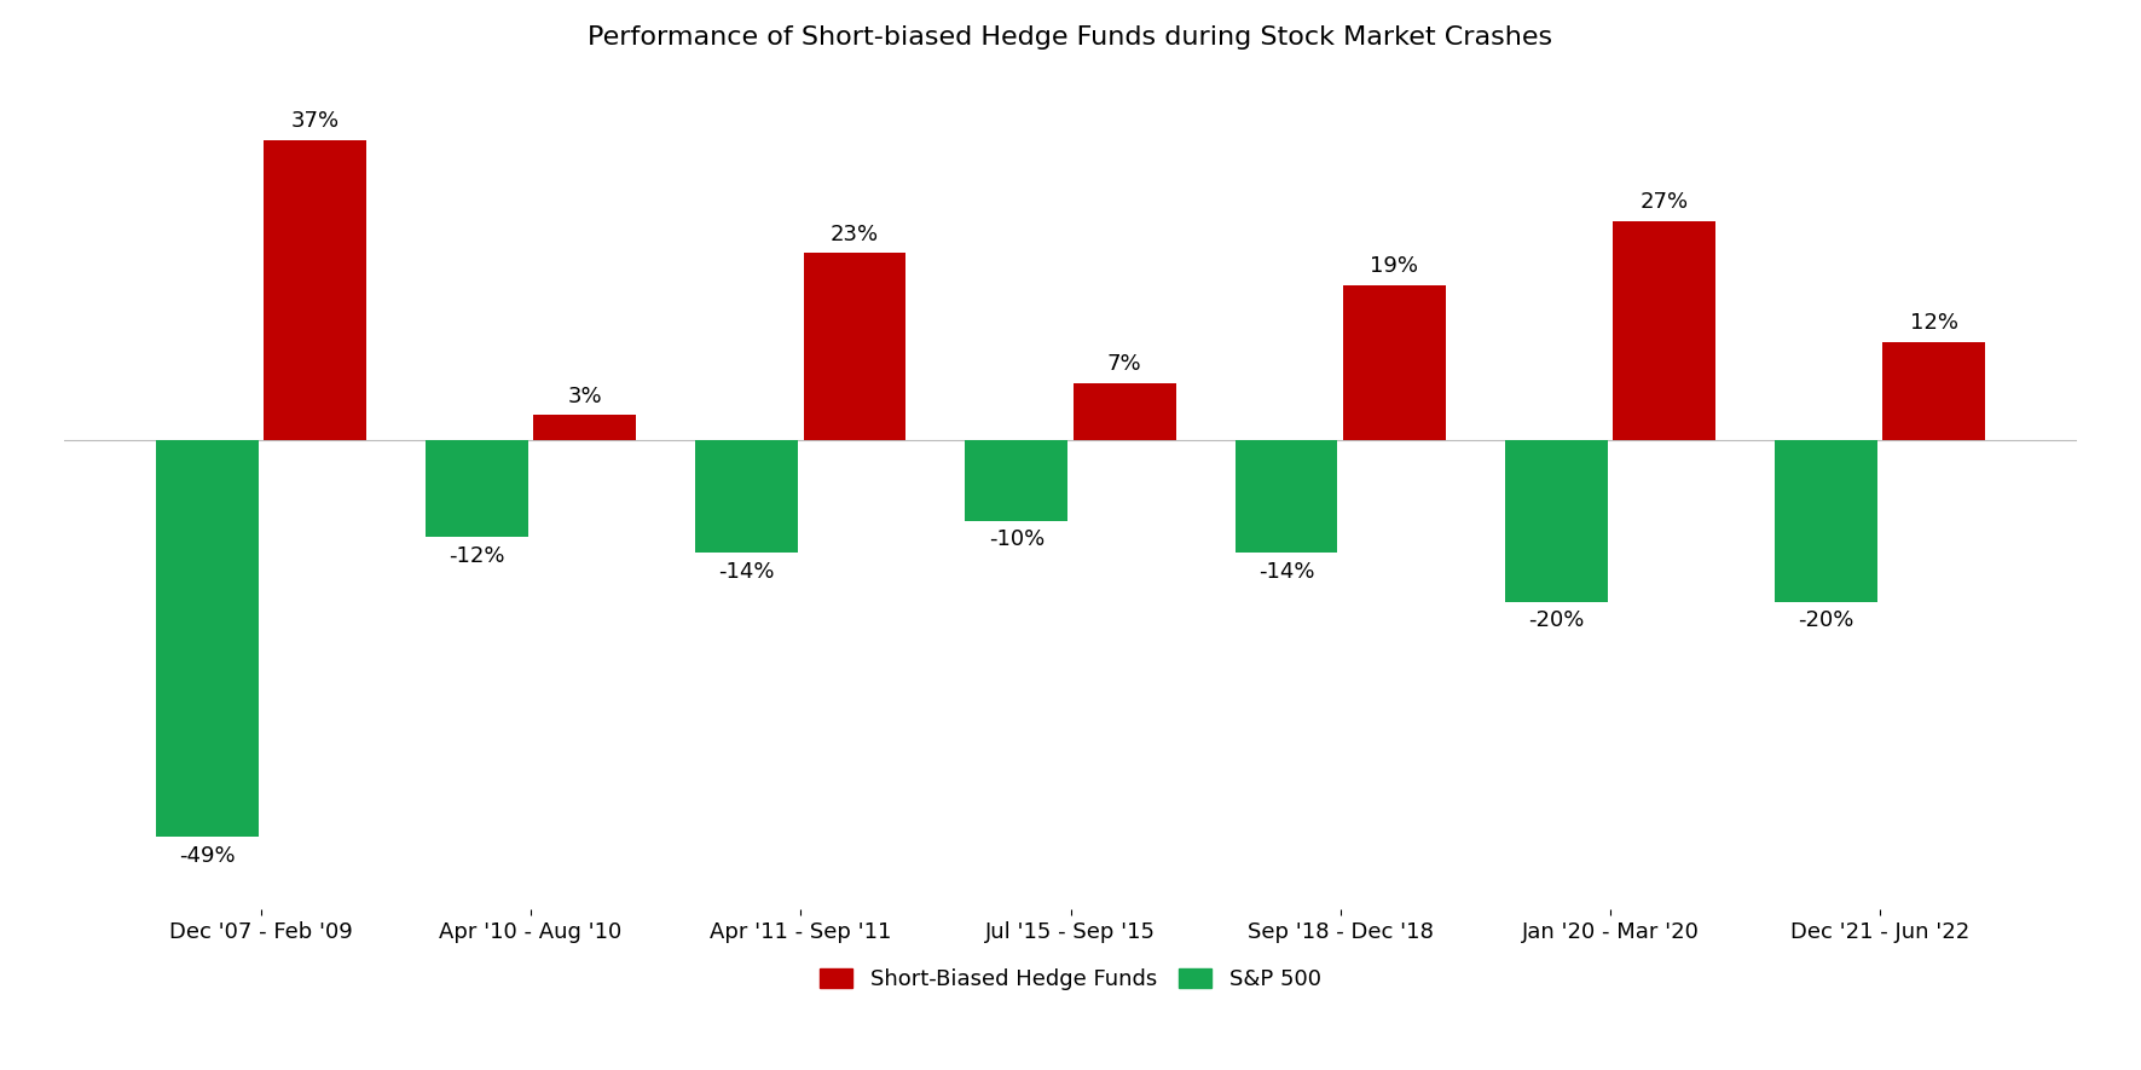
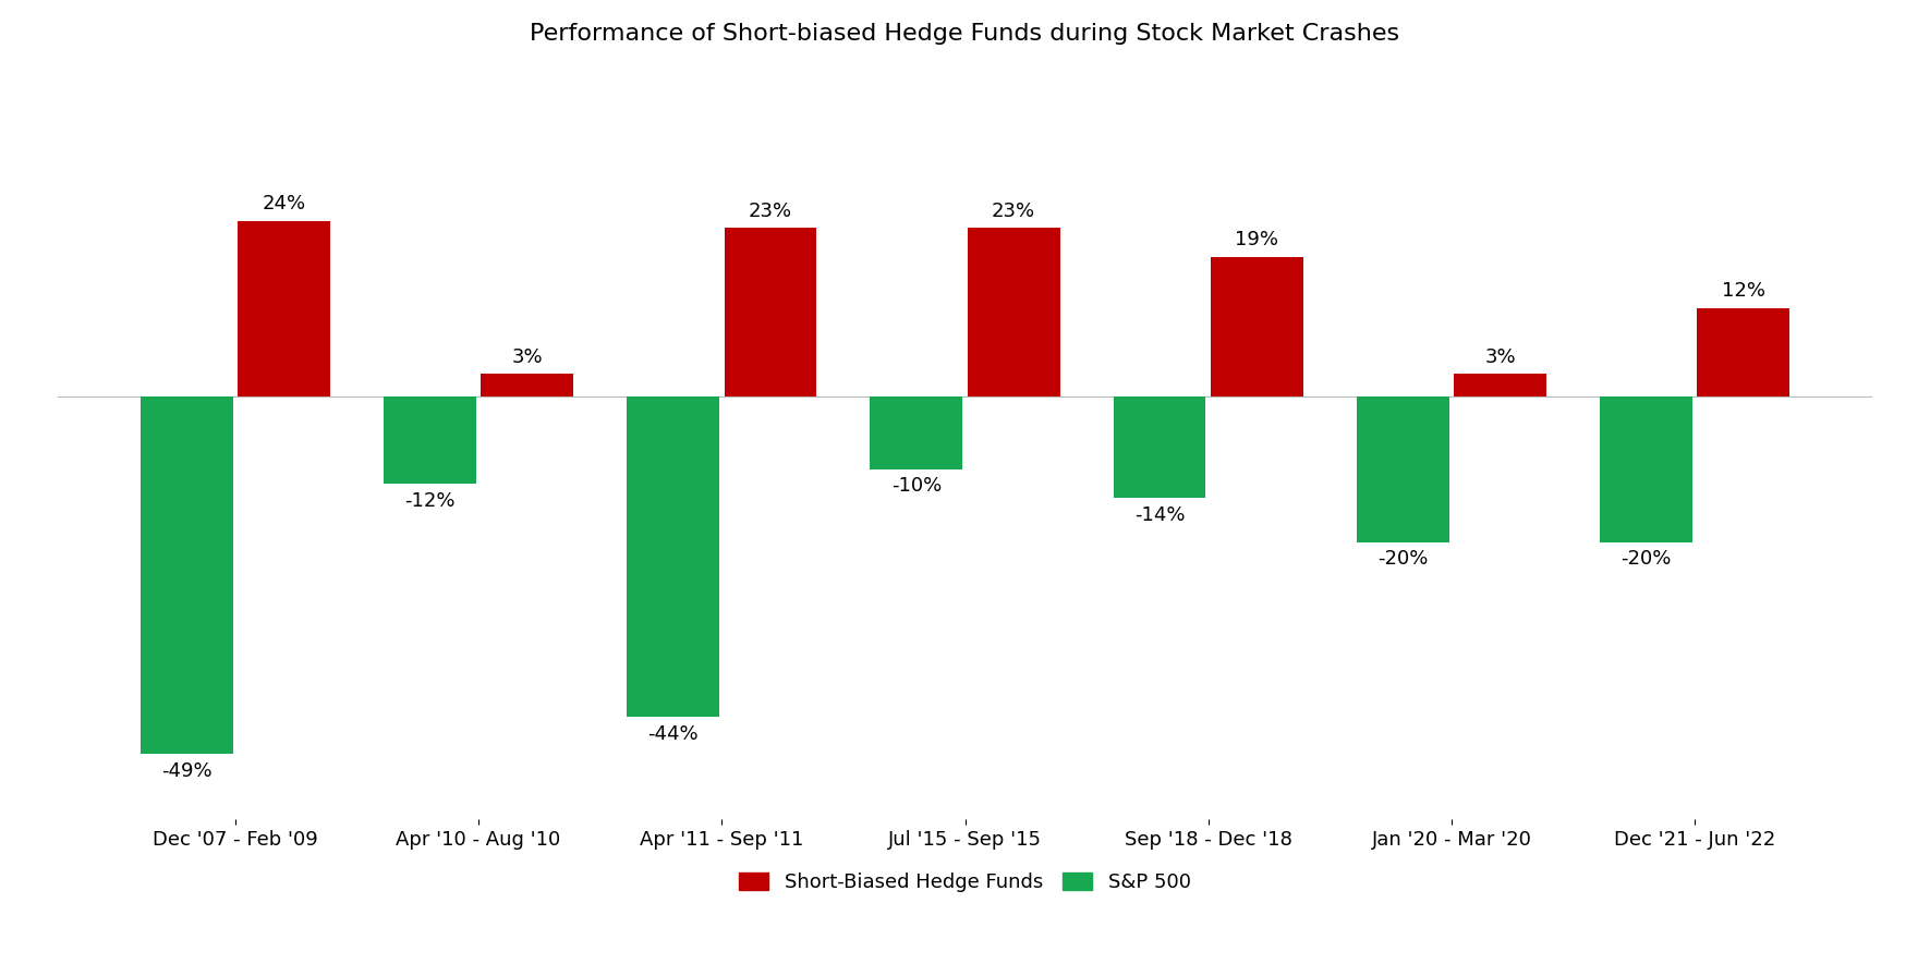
Short-Biased Hedge Funds/Dec '07 - Feb '09: 37% -> 24%
S&P 500/Apr '11 - Sep '11: -14% -> -44%
Short-Biased Hedge Funds/Jul '15 - Sep '15: 7% -> 23%
Short-Biased Hedge Funds/Jan '20 - Mar '20: 27% -> 3%
